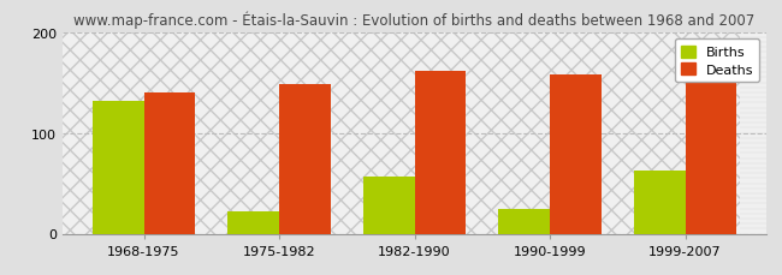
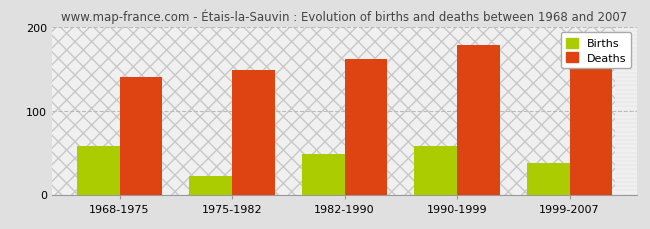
Births/1968-1975: 132 -> 58
Births/1982-1990: 56 -> 48
Births/1990-1999: 24 -> 58
Deaths/1990-1999: 158 -> 178
Births/1999-2007: 62 -> 38
